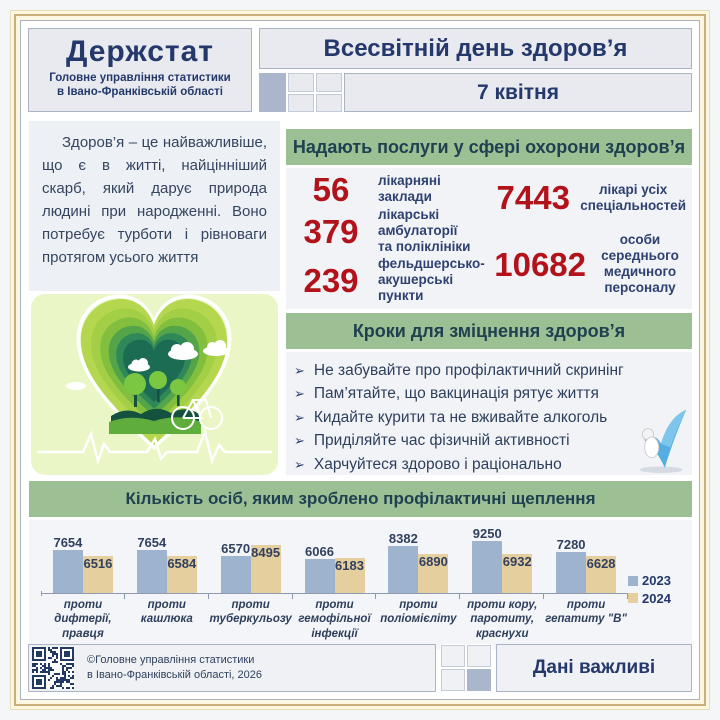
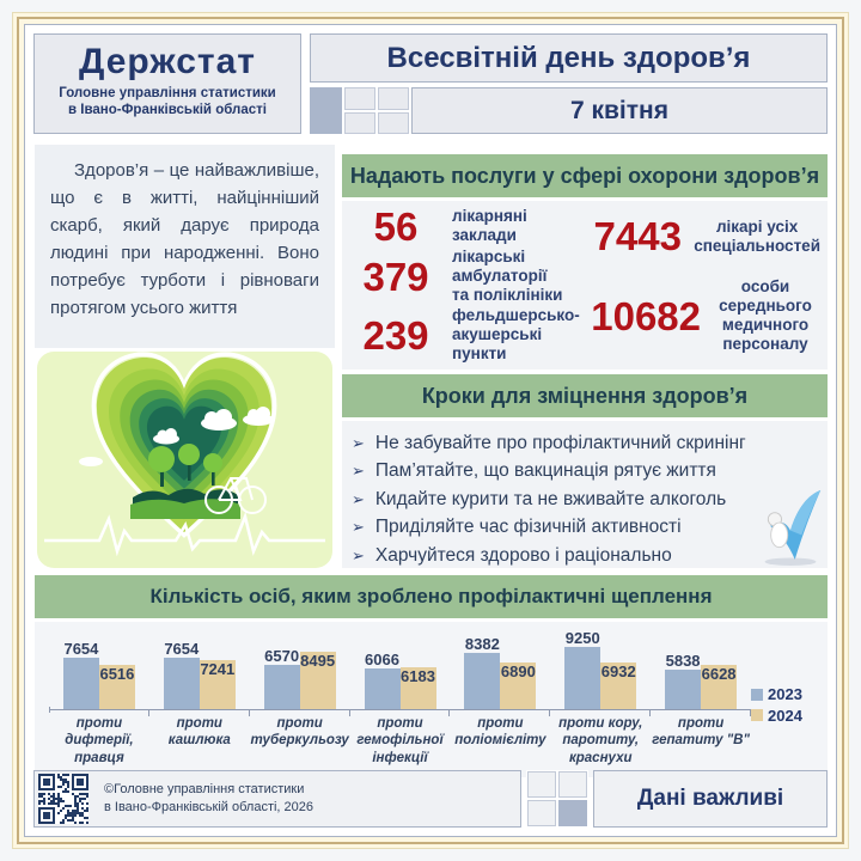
2024/проти кашлюка: 6584 -> 7241
2023/проти гепатиту "В": 7280 -> 5838
